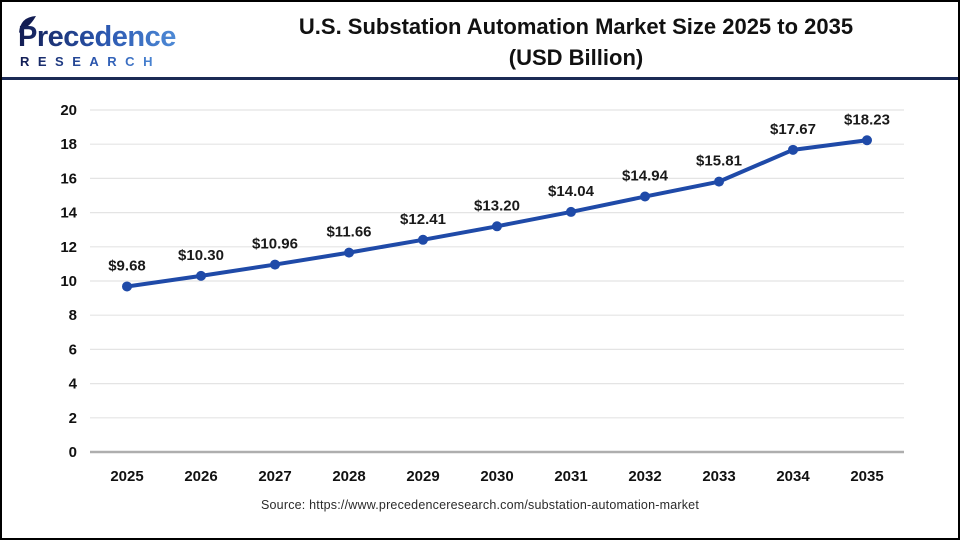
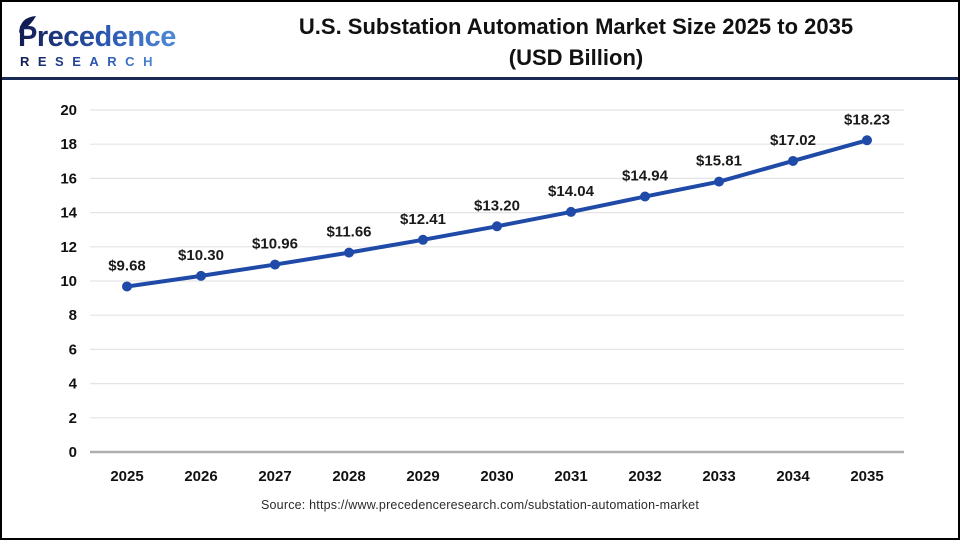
2034: $17.67 -> $17.02
